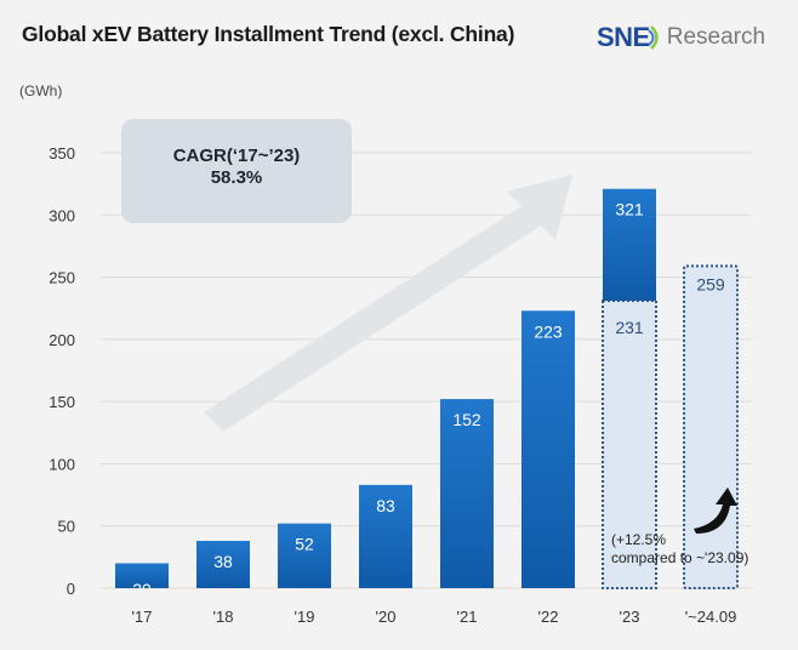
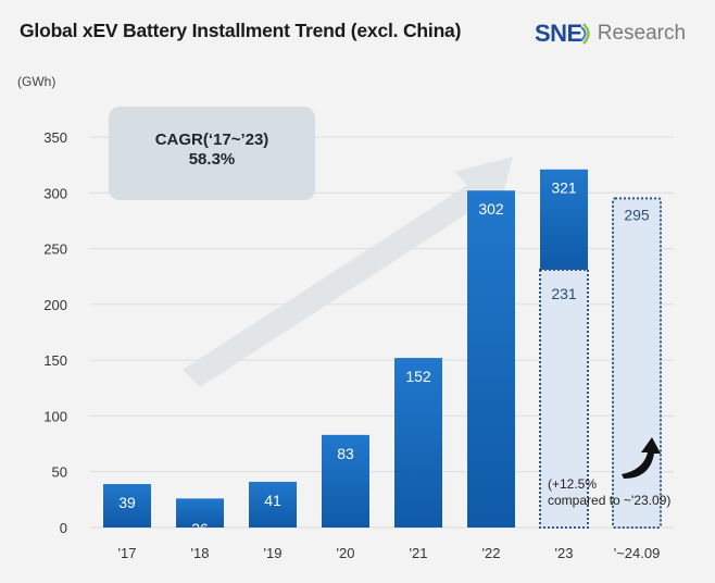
'17: 20 -> 39
'18: 38 -> 26
'19: 52 -> 41
'22: 223 -> 302
'~24.09: 259 -> 295
